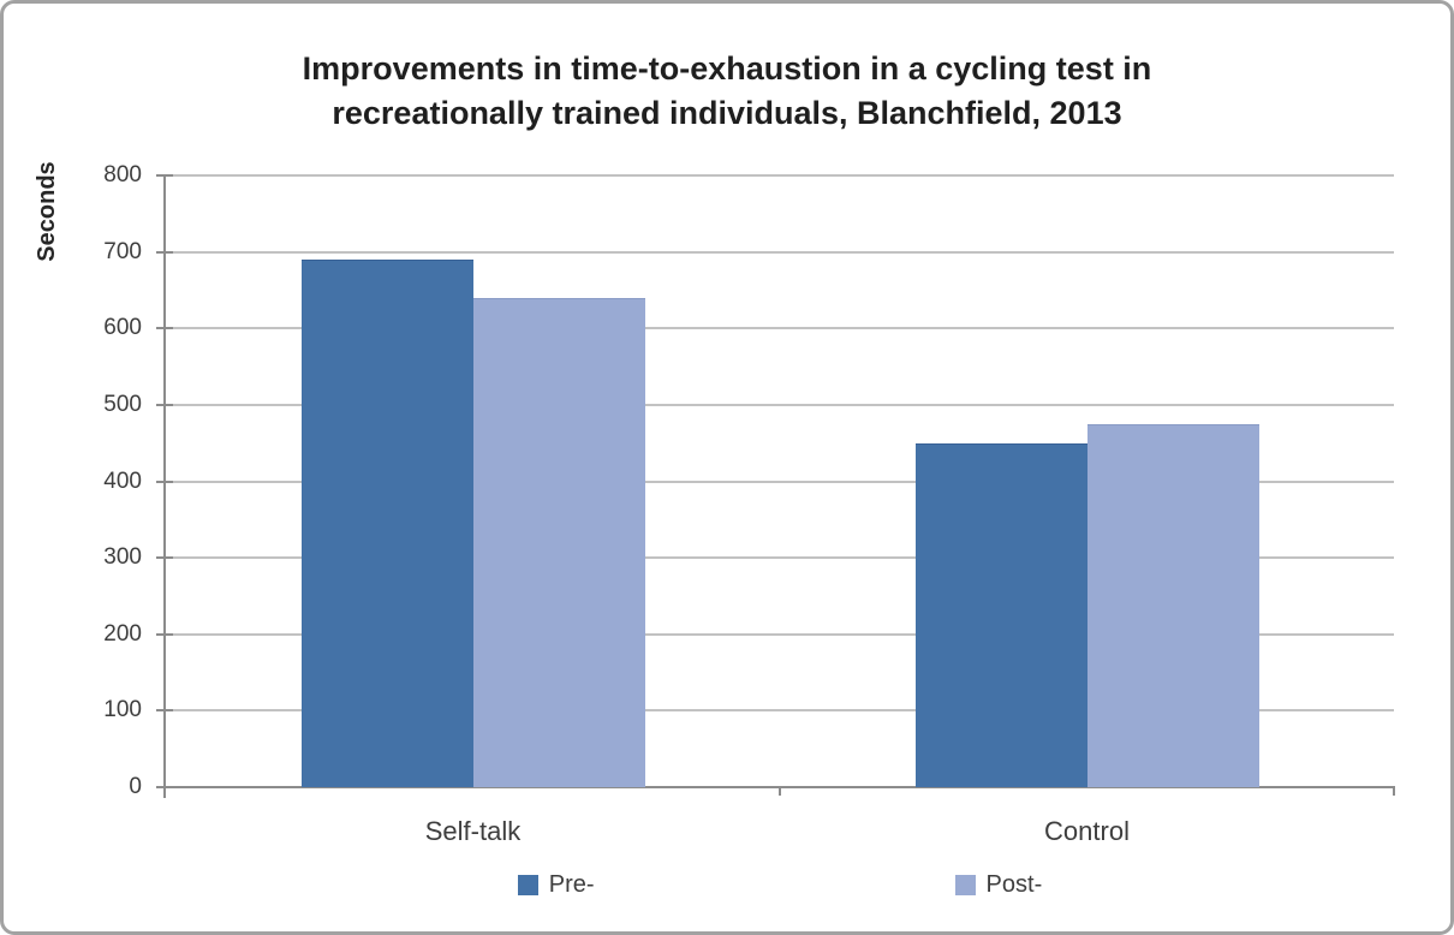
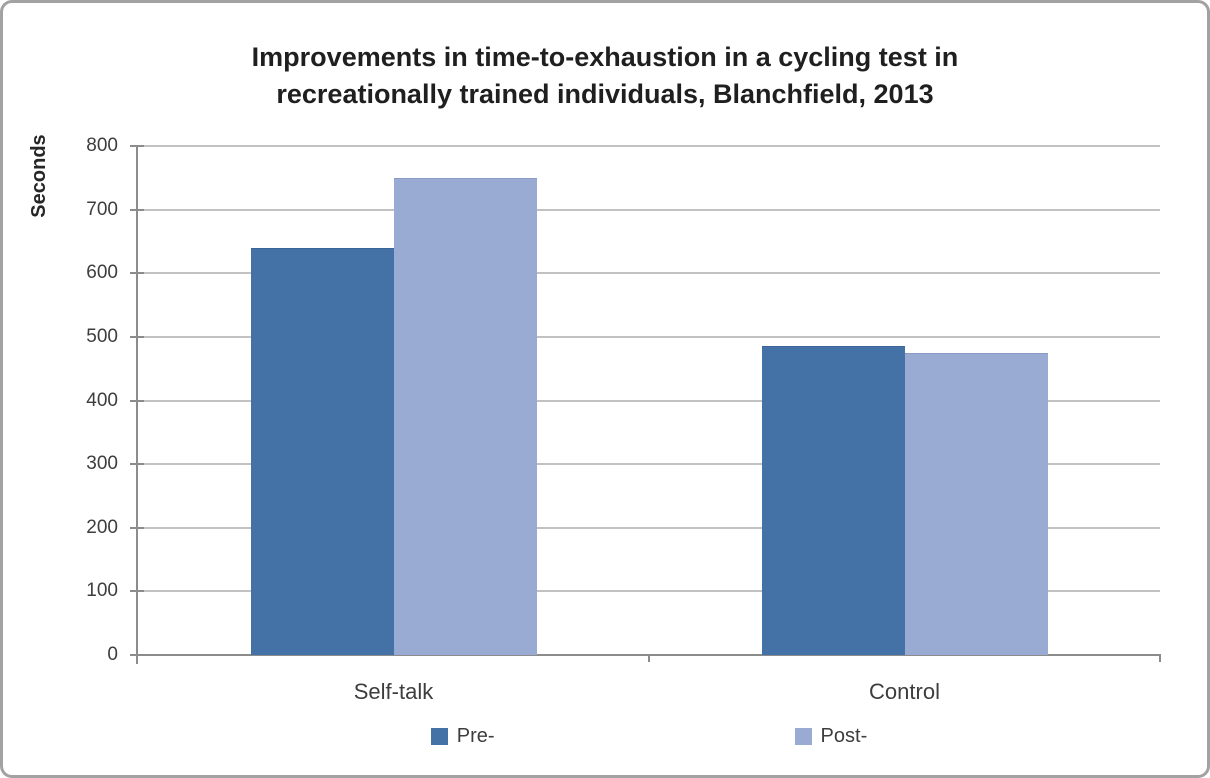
Pre-/Self-talk: 690 -> 640
Post-/Self-talk: 640 -> 750
Pre-/Control: 450 -> 480
